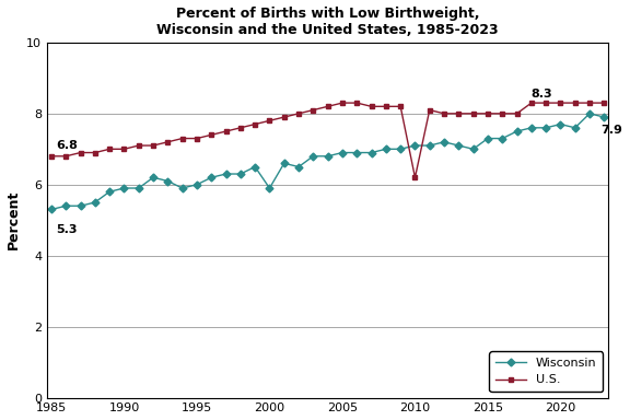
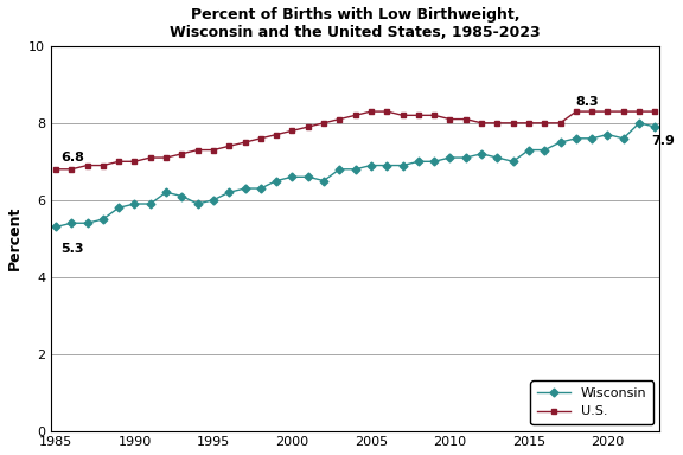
Wisconsin/2000: 5.9 -> 6.6
U.S./2010: 6.2 -> 8.1
